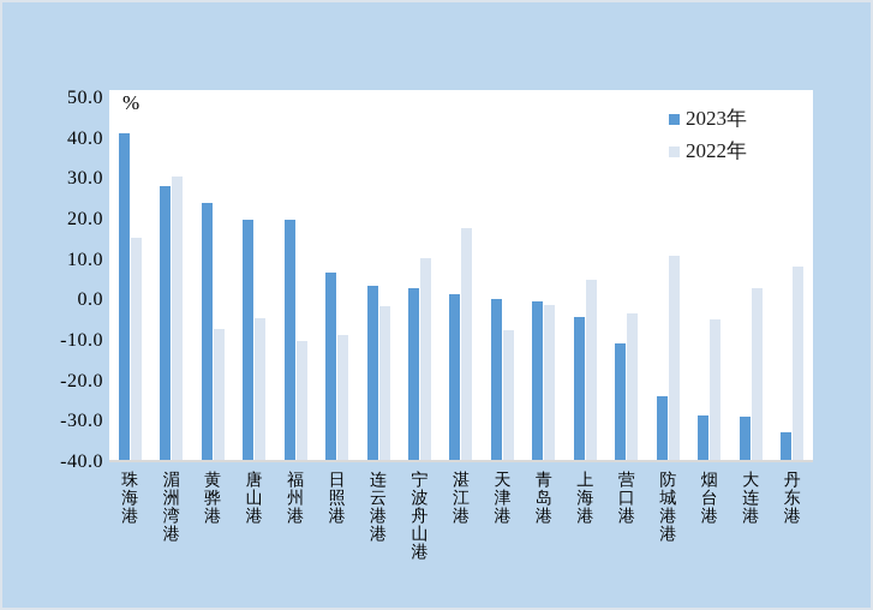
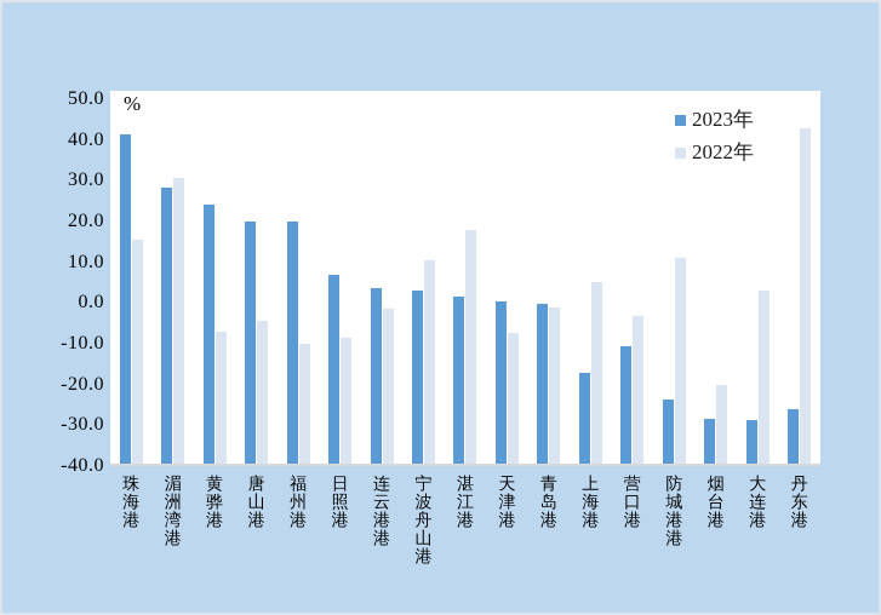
2023年/上海港: -4 -> -17
2022年/烟台港: -5 -> -20
2023年/丹东港: -33 -> -26
2022年/丹东港: 8 -> 43
